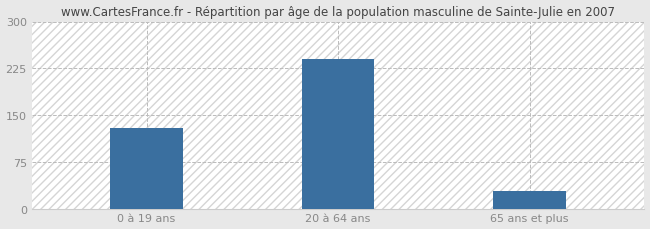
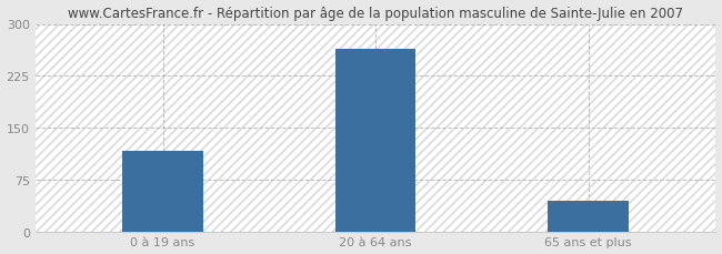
0 à 19 ans: 130 -> 116
20 à 64 ans: 240 -> 264
65 ans et plus: 28 -> 44
